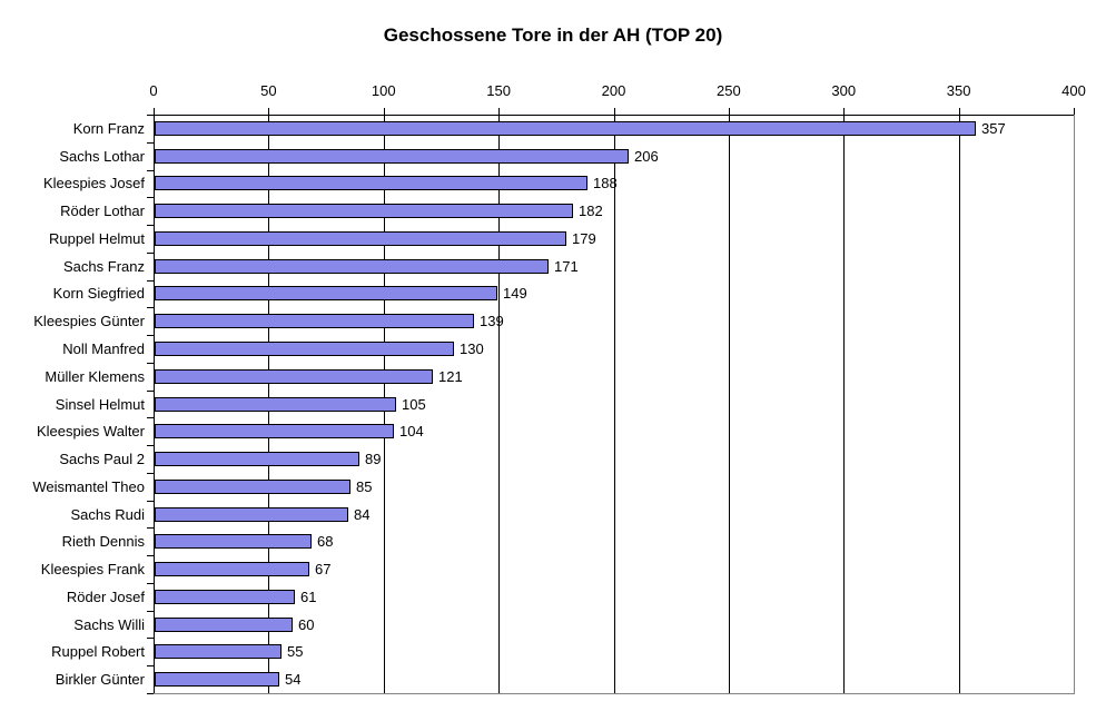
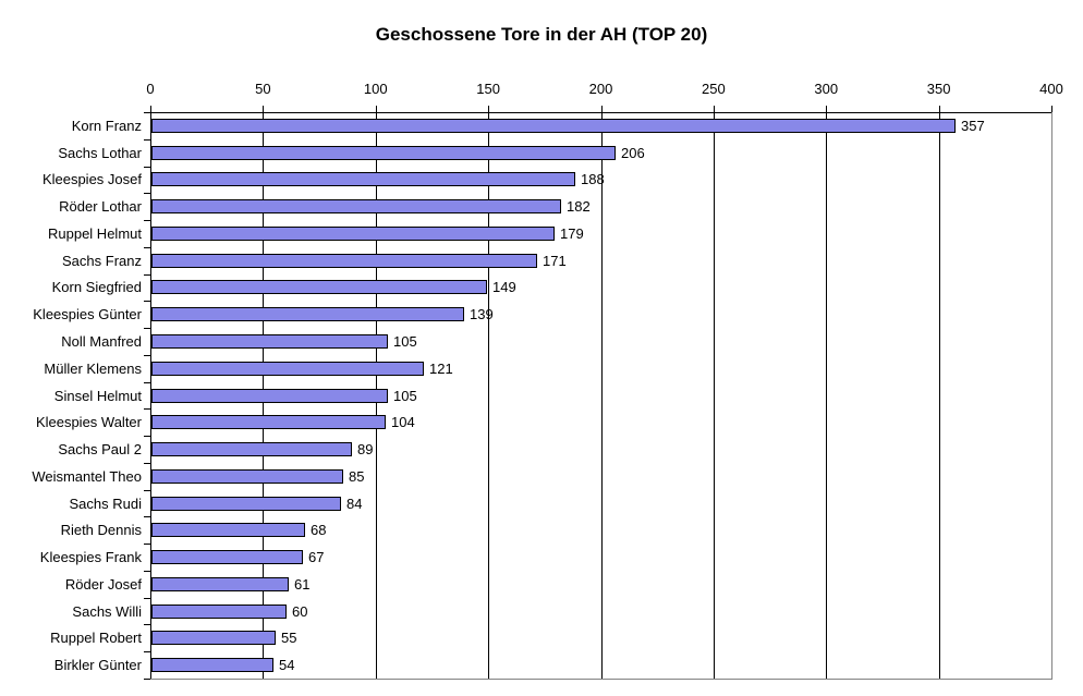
Noll Manfred: 130 -> 105
